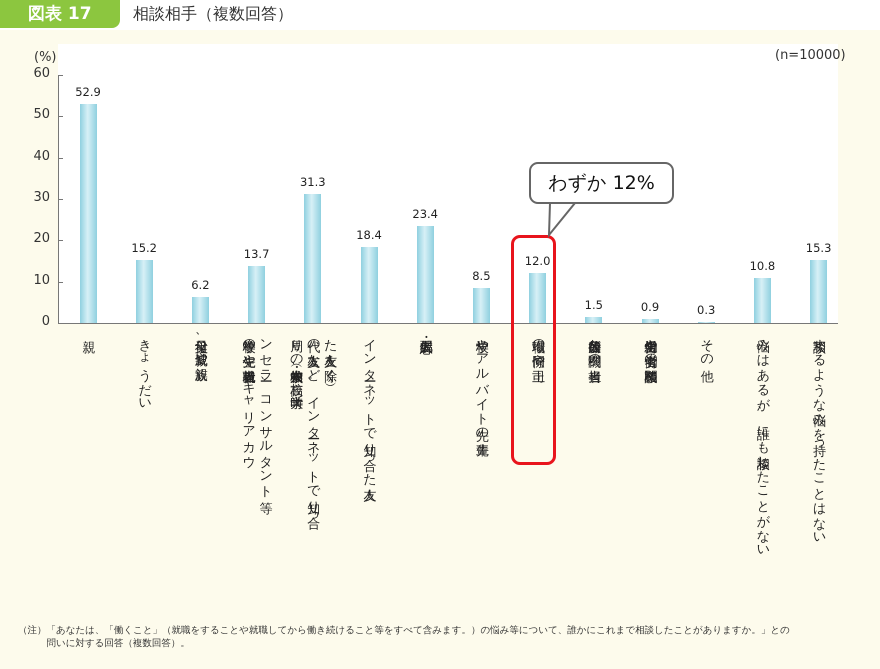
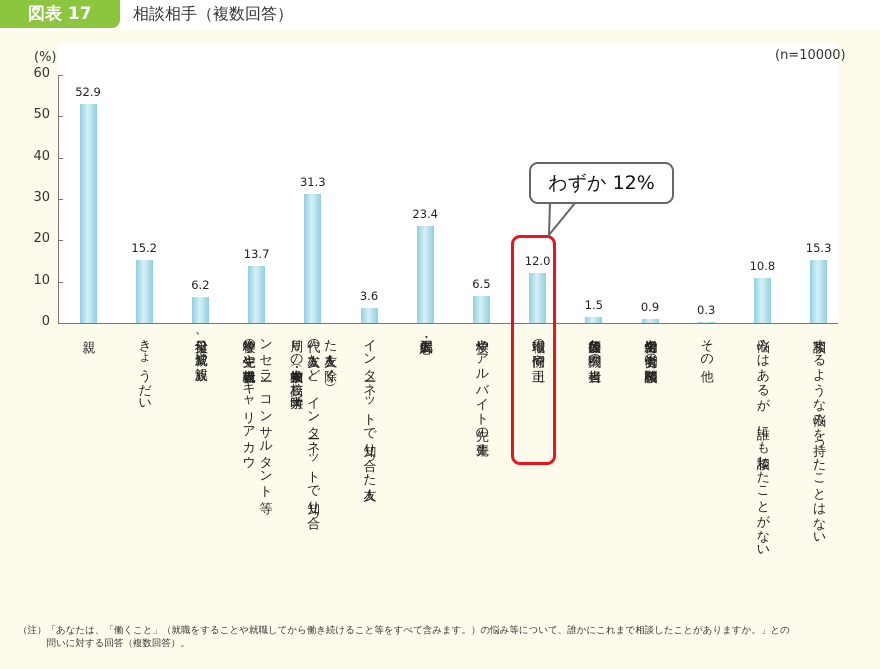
インターネットで知り合った友人: 18.4 -> 3.6
学校やアルバイト先の先輩: 8.5 -> 6.5
